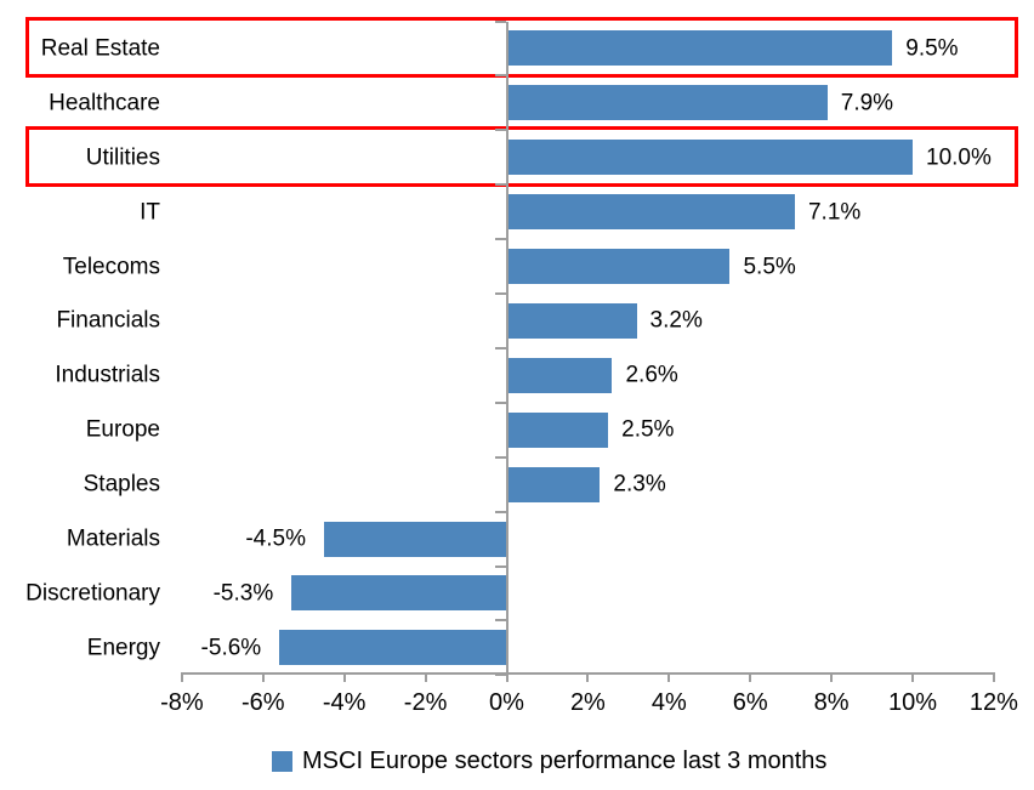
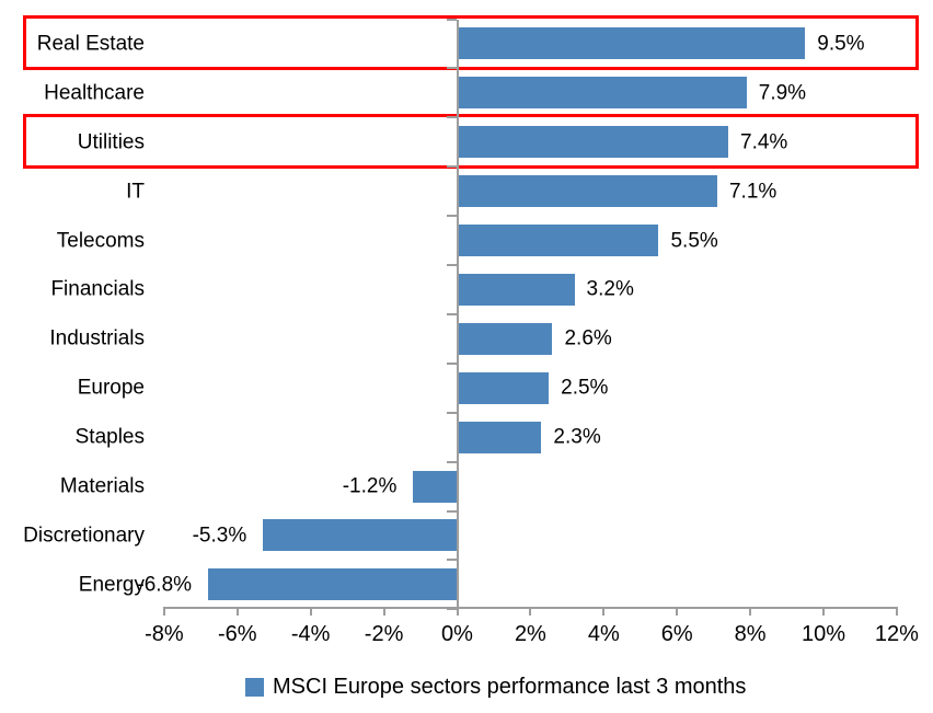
Utilities: 10.0% -> 7.4%
Materials: -4.5% -> -1.2%
Energy: -5.6% -> -6.8%
